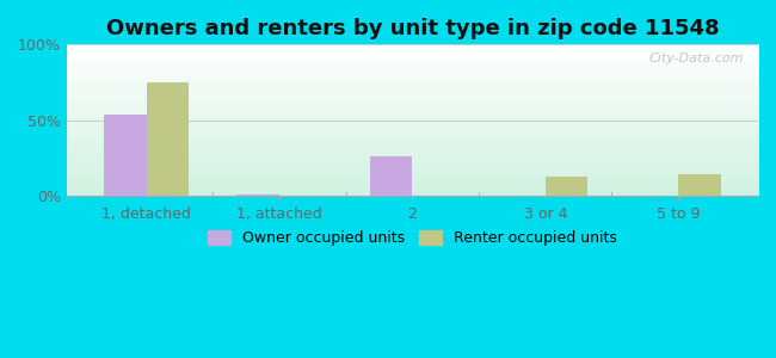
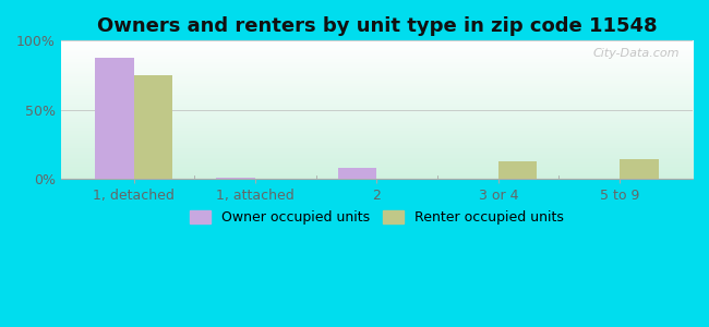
Owner occupied units/1, detached: 54% -> 88%
Owner occupied units/2: 26% -> 8%
